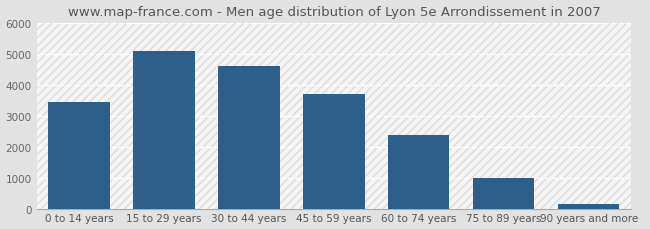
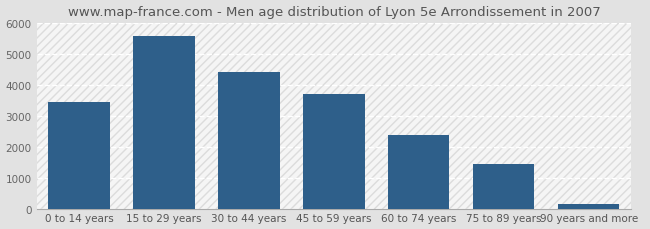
15 to 29 years: 5100 -> 5570
30 to 44 years: 4600 -> 4420
75 to 89 years: 1000 -> 1470
